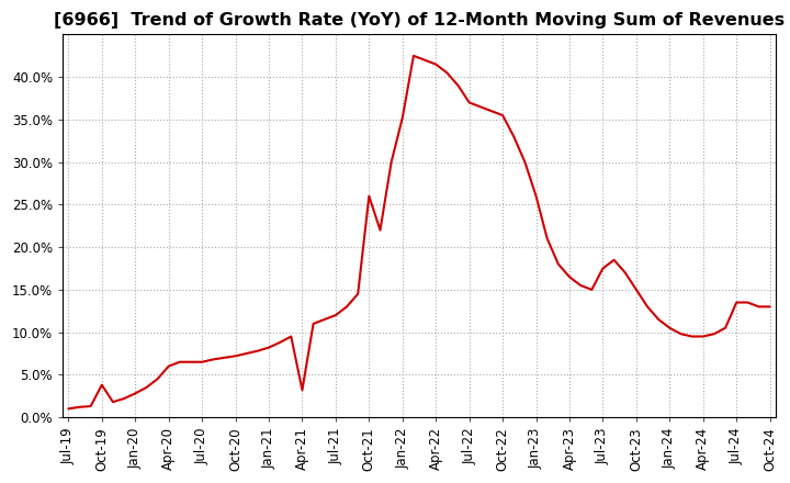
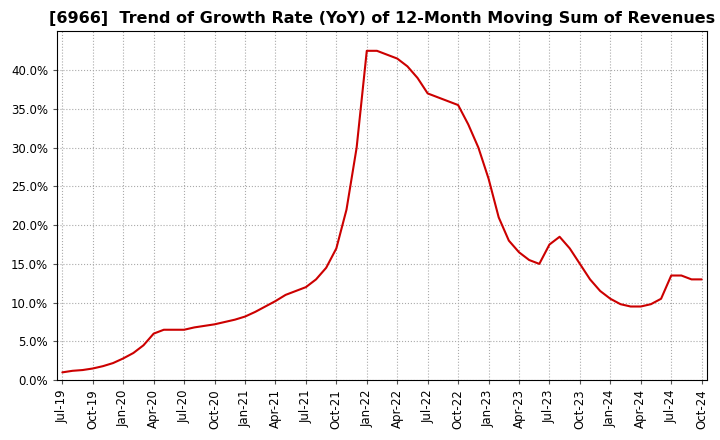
Oct-19: 3.8% -> 1.5%
Apr-21: 3.2% -> 10.2%
Oct-21: 26.0% -> 17.0%
Jan-22: 35.2% -> 42.5%
